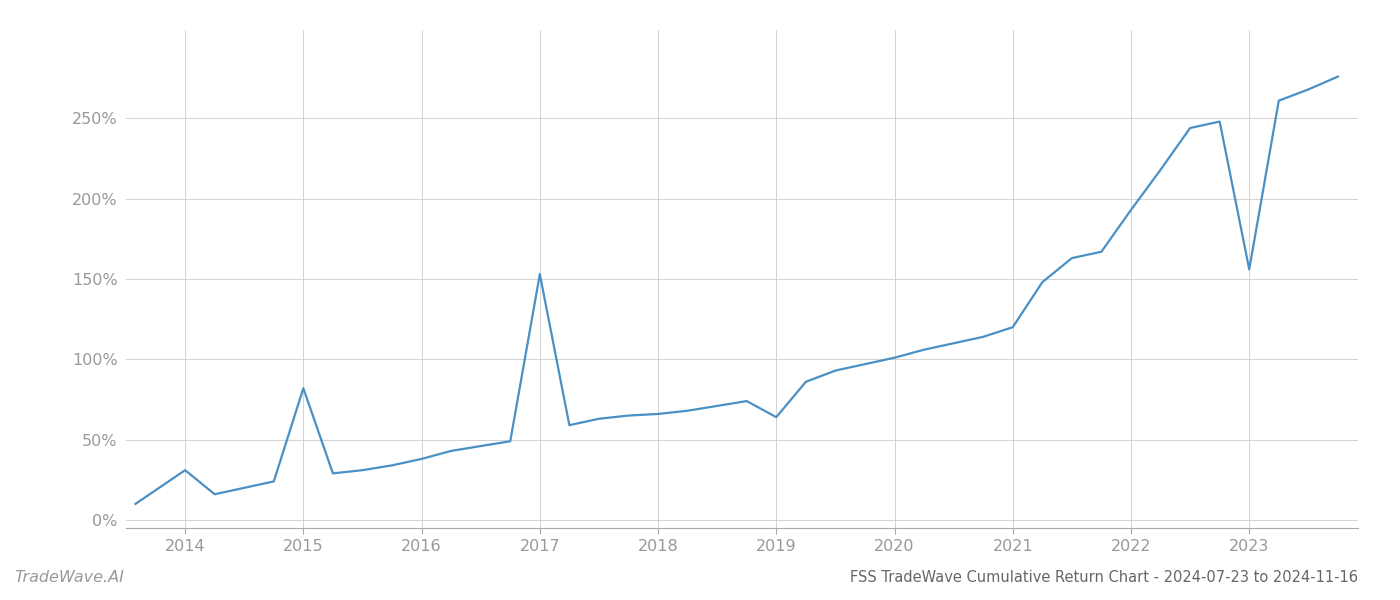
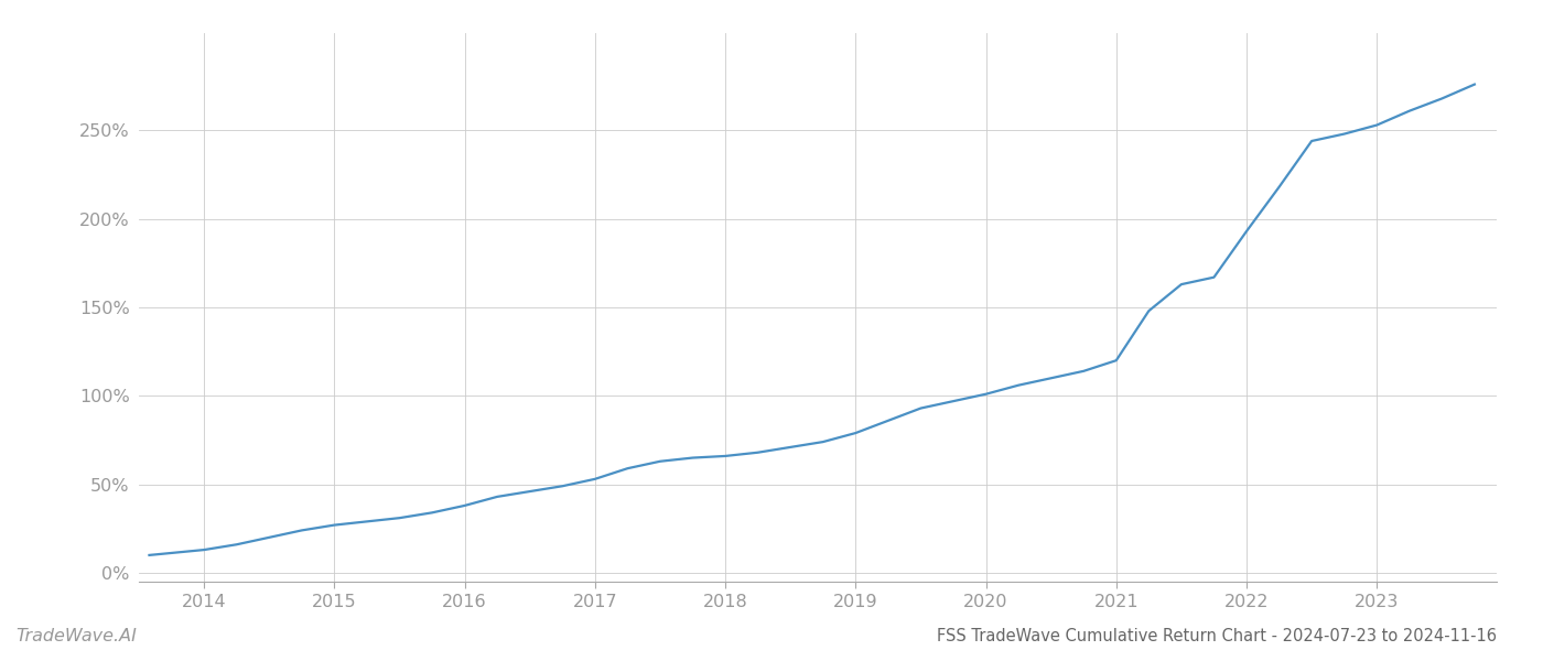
2014: 31% -> 13%
2015: 82% -> 27%
2017: 153% -> 53%
2019: 64% -> 79%
2023: 156% -> 253%
